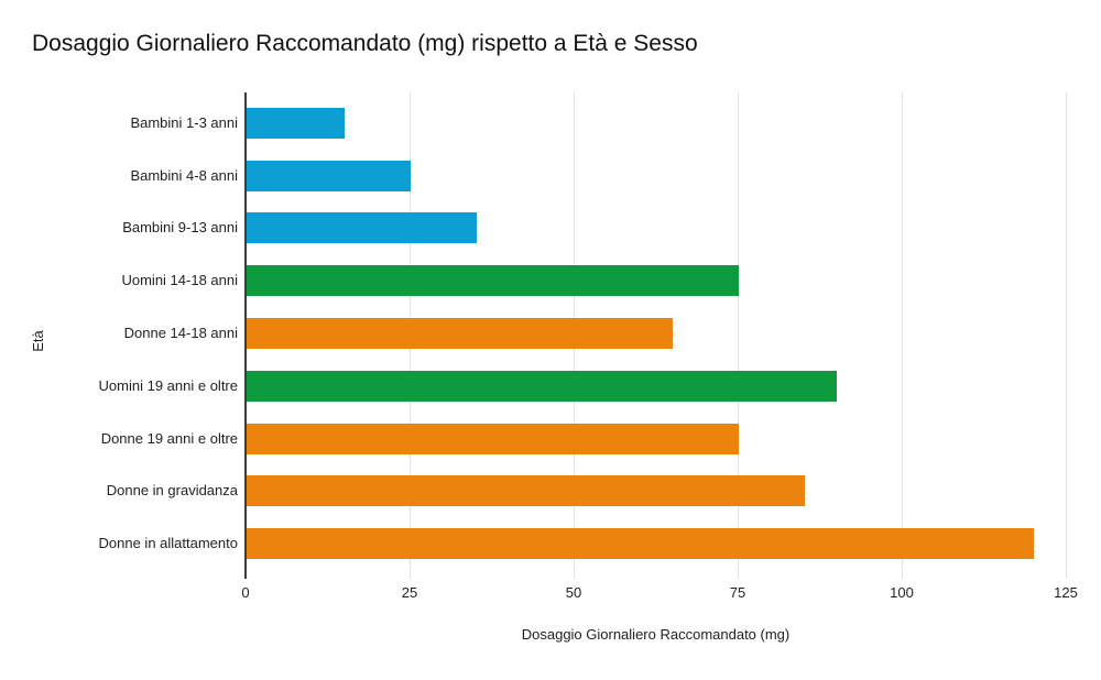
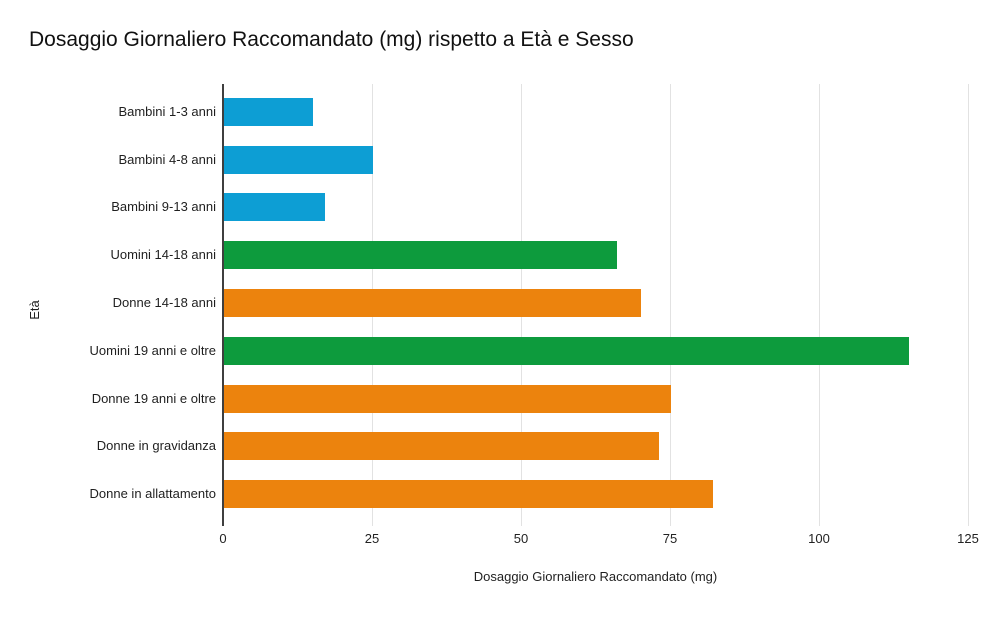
Bambini 9-13 anni: 35 -> 17
Uomini 14-18 anni: 75 -> 66
Donne 14-18 anni: 65 -> 70
Uomini 19 anni e oltre: 90 -> 115
Donne in gravidanza: 85 -> 73
Donne in allattamento: 120 -> 82
